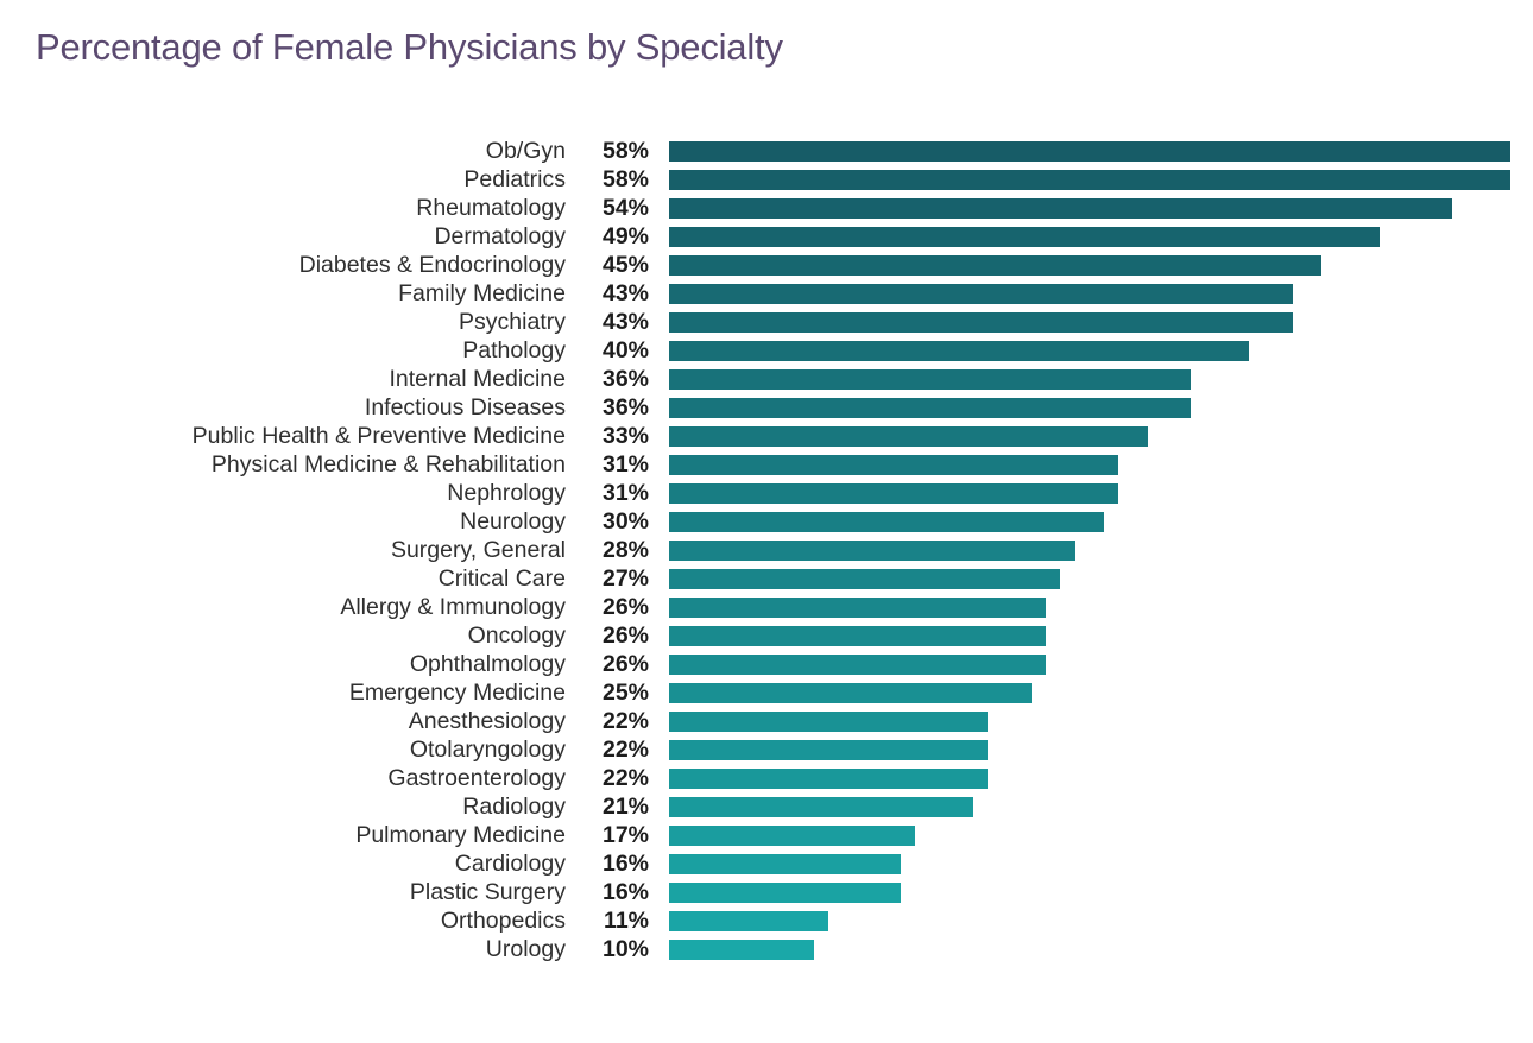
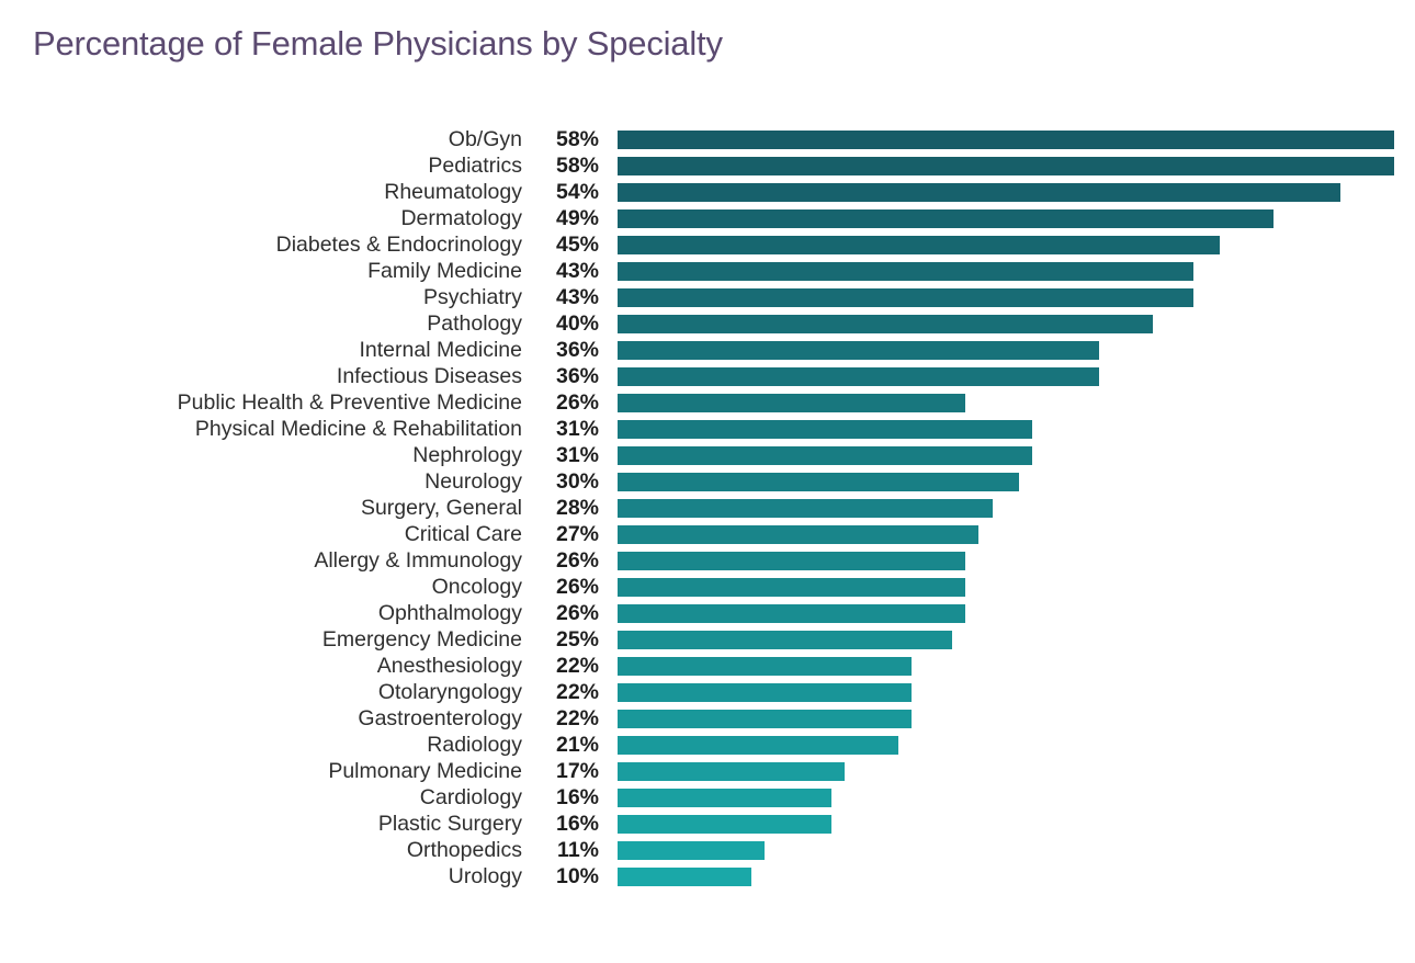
Public Health & Preventive Medicine: 33% -> 26%
